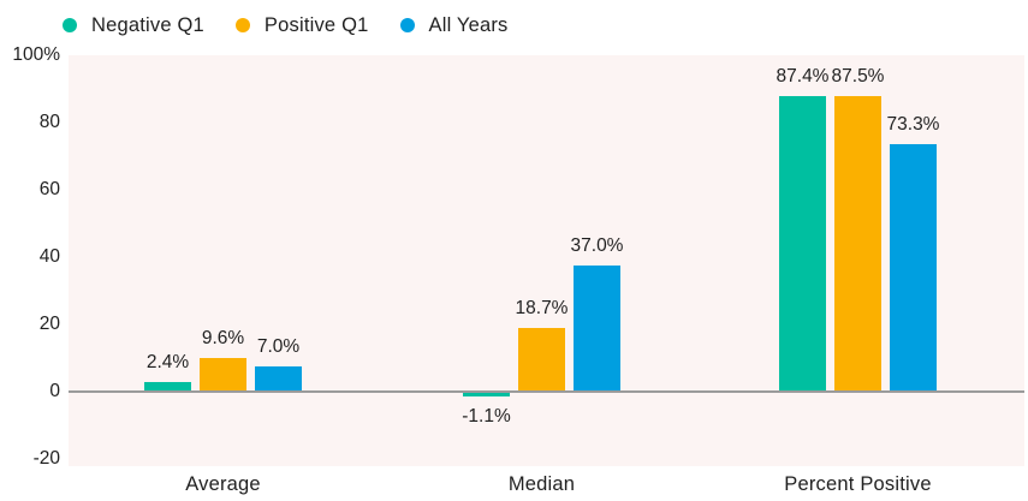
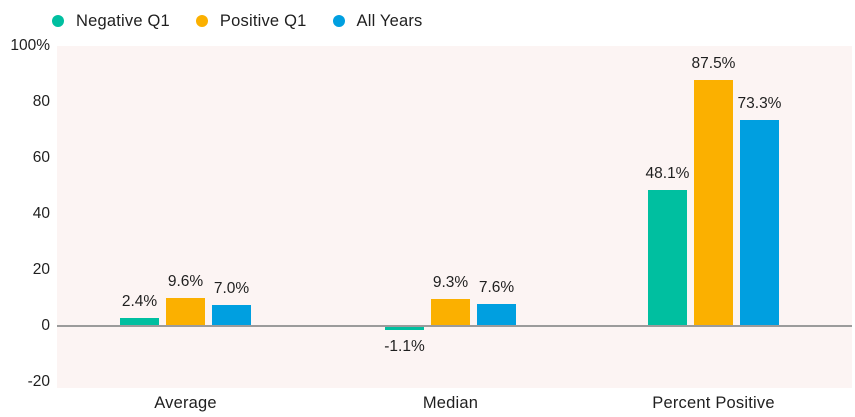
Positive Q1/Median: 18.7% -> 9.3%
All Years/Median: 37.0% -> 7.6%
Negative Q1/Percent Positive: 87.4% -> 48.1%
